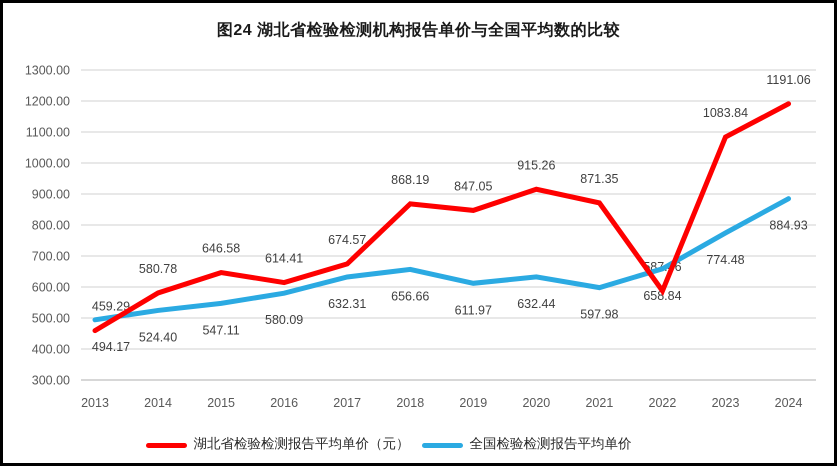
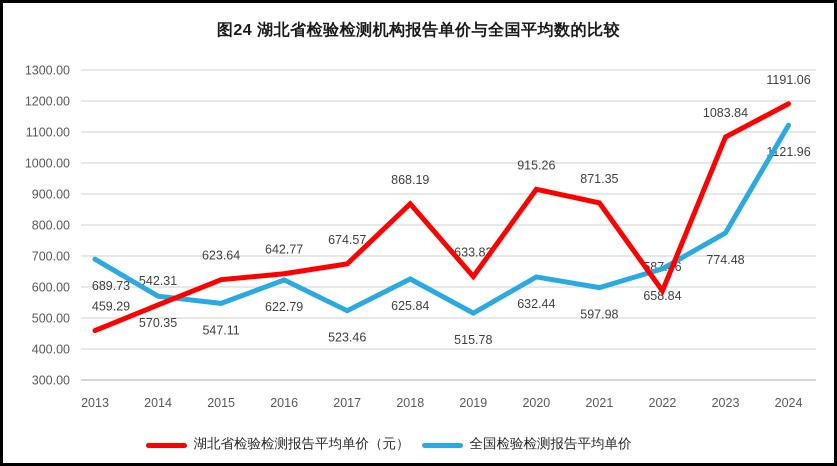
全国检验检测报告平均单价/2013: 494.17 -> 689.73
湖北省检验检测报告平均单价（元）/2014: 580.78 -> 542.31
全国检验检测报告平均单价/2014: 524.40 -> 570.35
湖北省检验检测报告平均单价（元）/2015: 646.58 -> 623.64
湖北省检验检测报告平均单价（元）/2016: 614.41 -> 642.77
全国检验检测报告平均单价/2016: 580.09 -> 622.79
全国检验检测报告平均单价/2017: 632.31 -> 523.46
全国检验检测报告平均单价/2018: 656.66 -> 625.84
湖北省检验检测报告平均单价（元）/2019: 847.05 -> 633.82
全国检验检测报告平均单价/2019: 611.97 -> 515.78
全国检验检测报告平均单价/2024: 884.93 -> 1121.96
